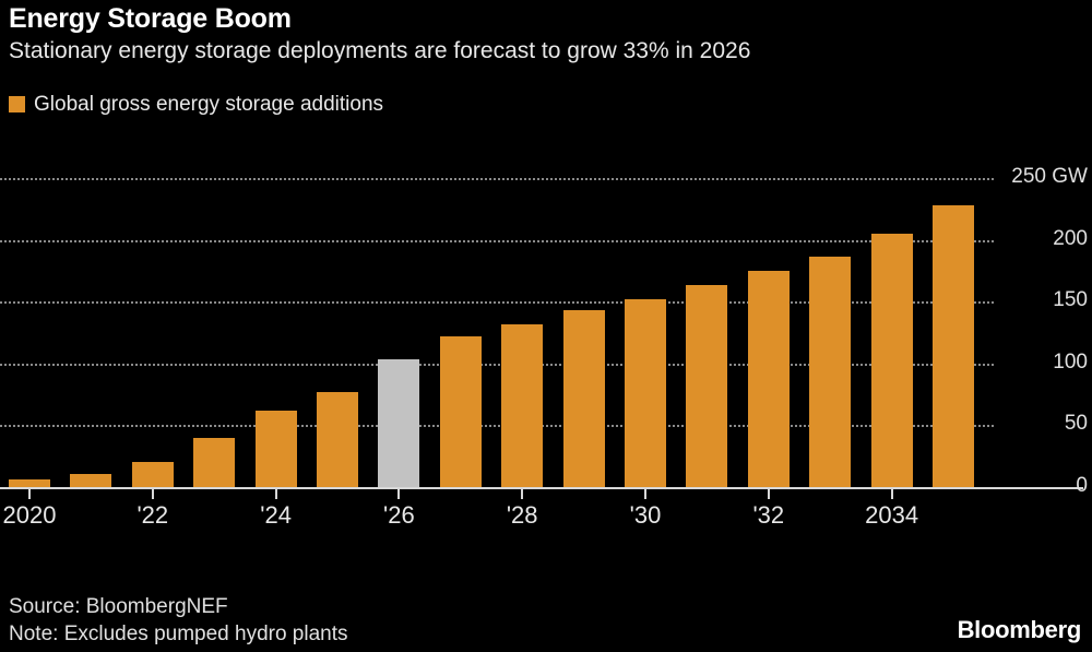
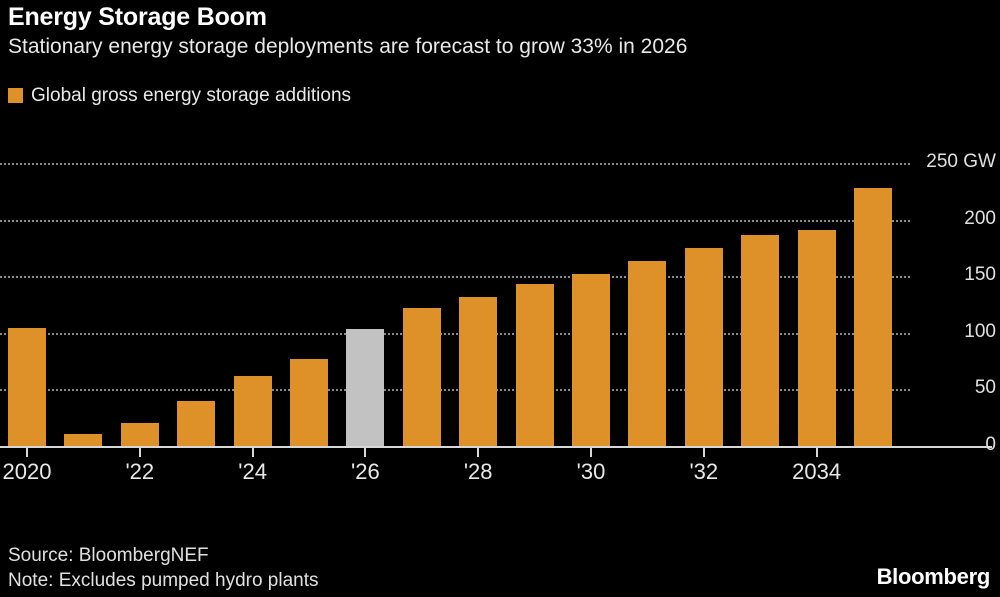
2020: 6 -> 104
2034: 205 -> 191
